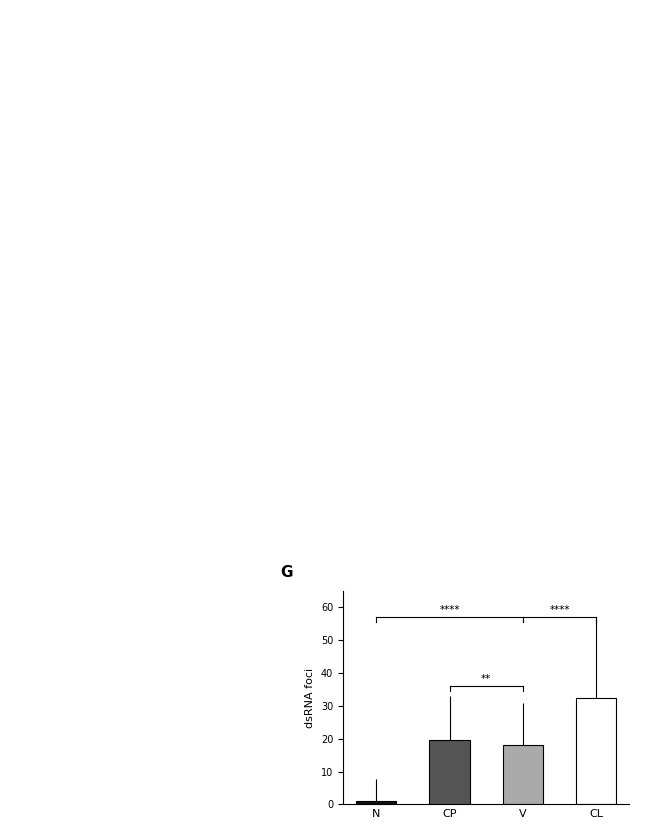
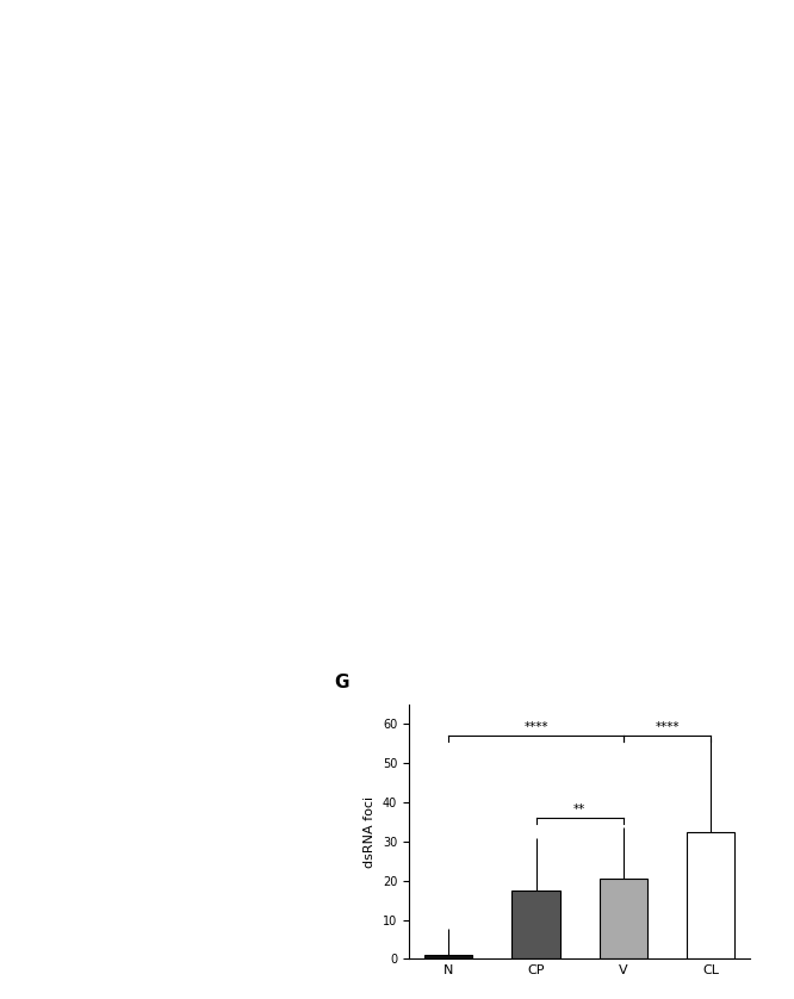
CP: 19.5 -> 17.5
V: 18.0 -> 20.5
